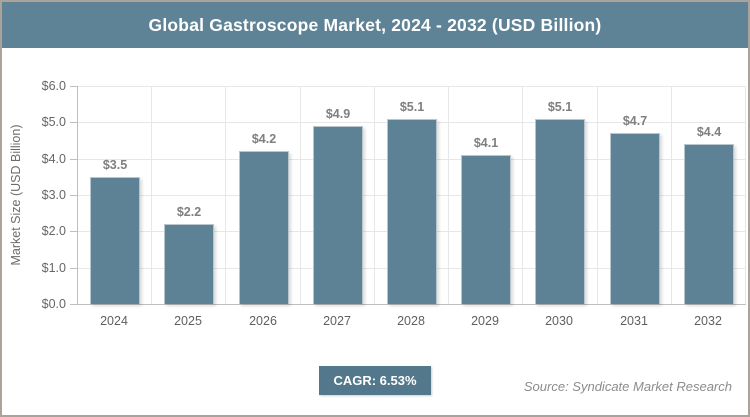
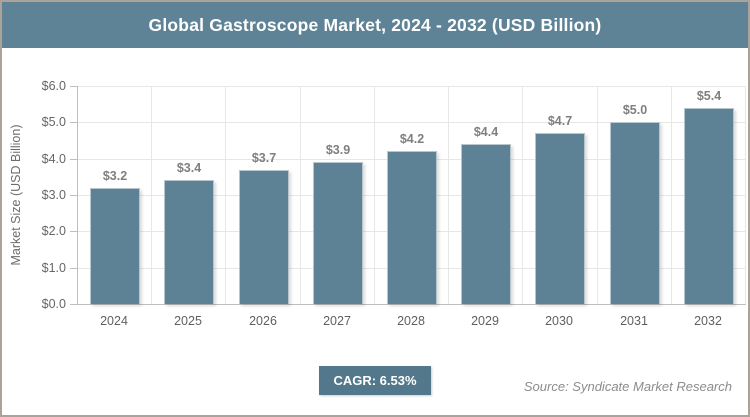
2024: $3.5 -> $3.2
2025: $2.2 -> $3.4
2026: $4.2 -> $3.7
2027: $4.9 -> $3.9
2028: $5.1 -> $4.2
2029: $4.1 -> $4.4
2030: $5.1 -> $4.7
2031: $4.7 -> $5.0
2032: $4.4 -> $5.4
